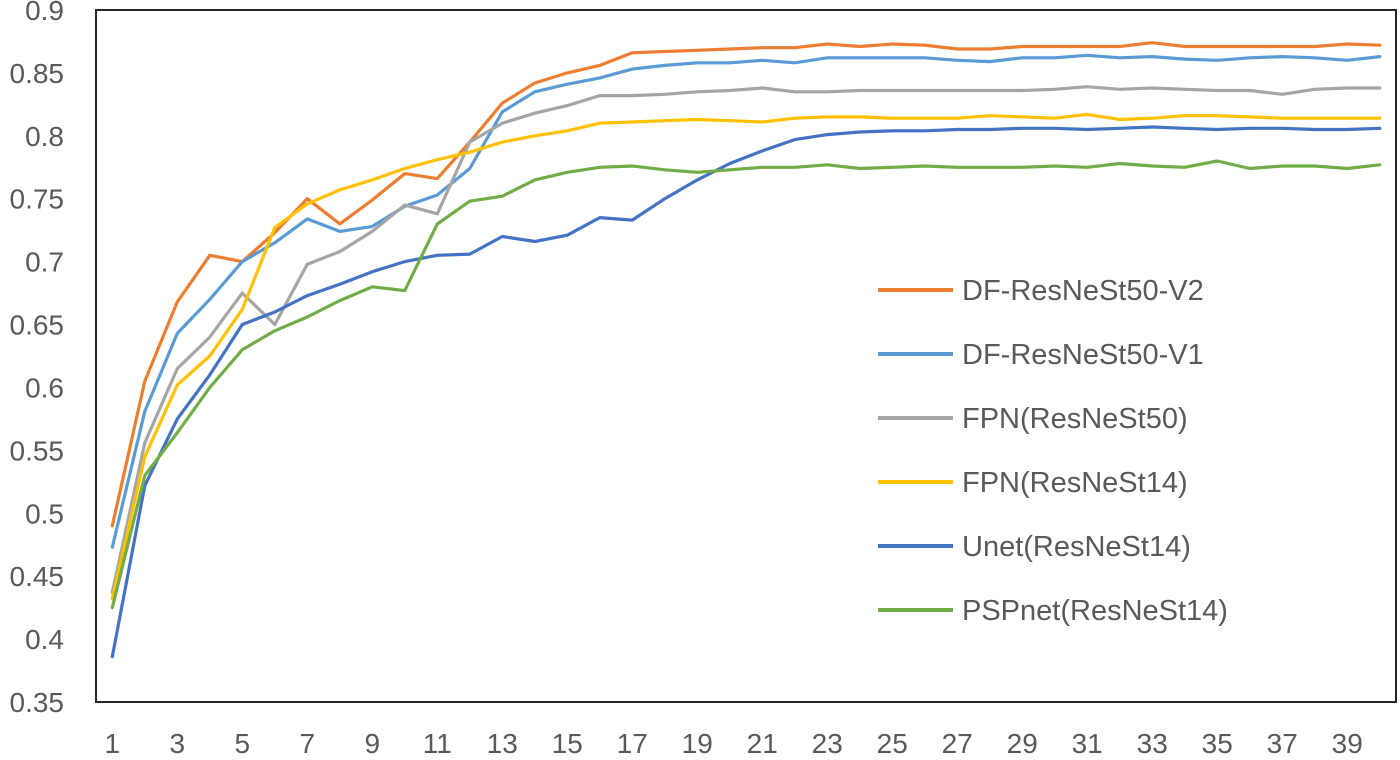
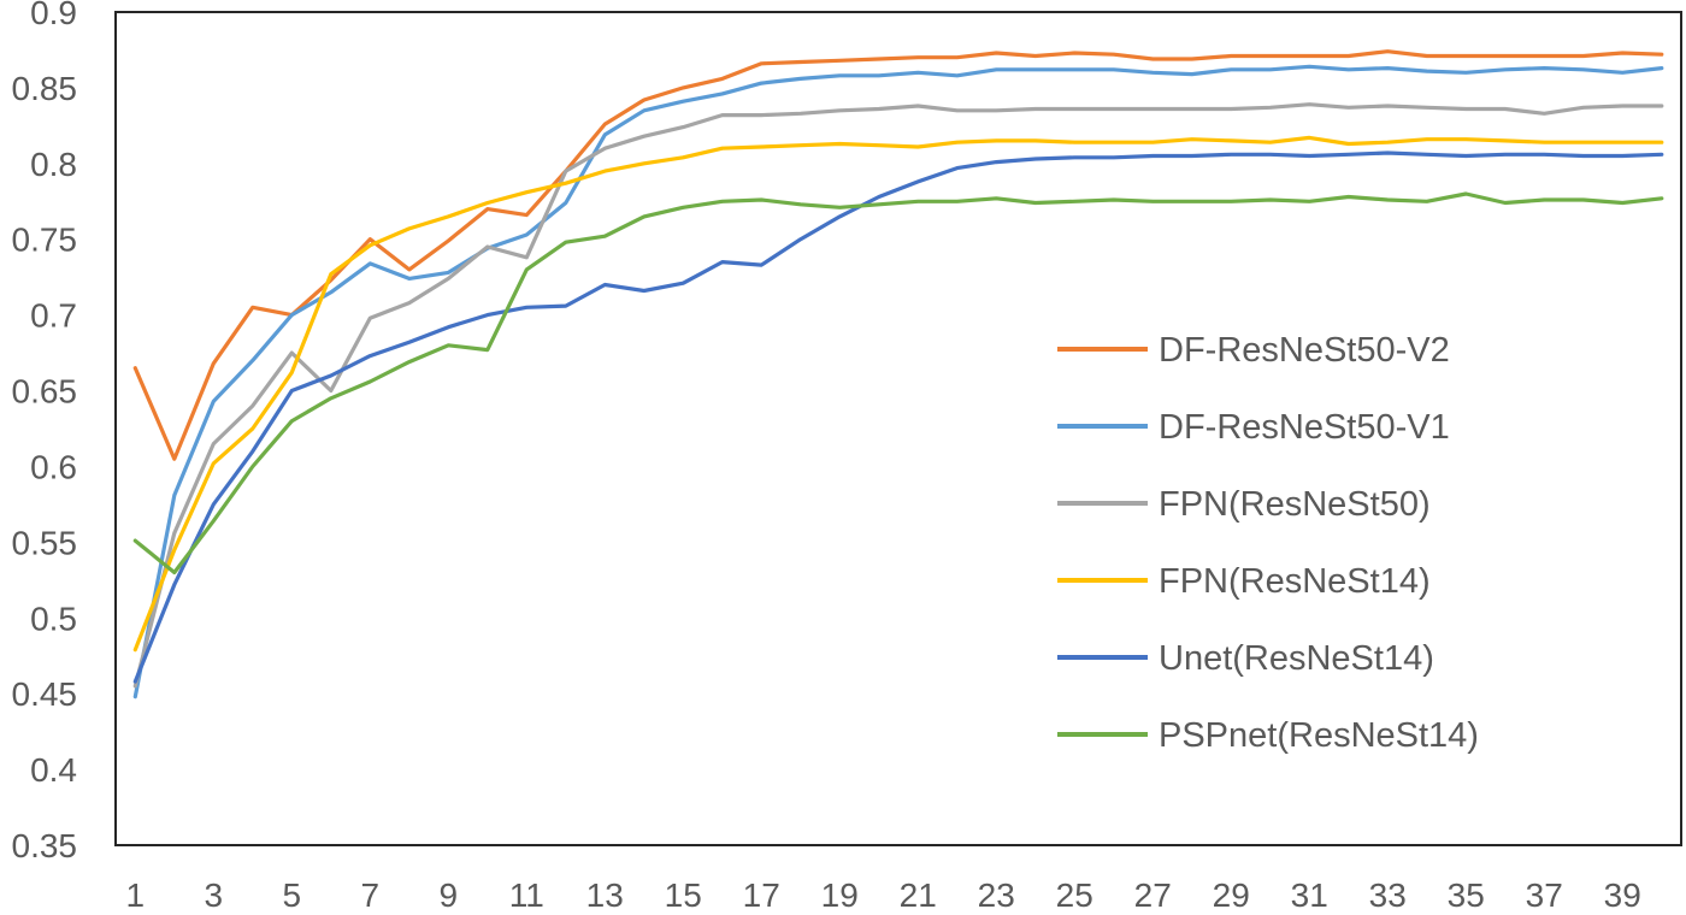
DF-ResNeSt50-V2/1: 0.490 -> 0.665
DF-ResNeSt50-V1/1: 0.473 -> 0.448
FPN(ResNeSt50)/1: 0.437 -> 0.455
FPN(ResNeSt14)/1: 0.432 -> 0.479
Unet(ResNeSt14)/1: 0.386 -> 0.458
PSPnet(ResNeSt14)/1: 0.425 -> 0.551
